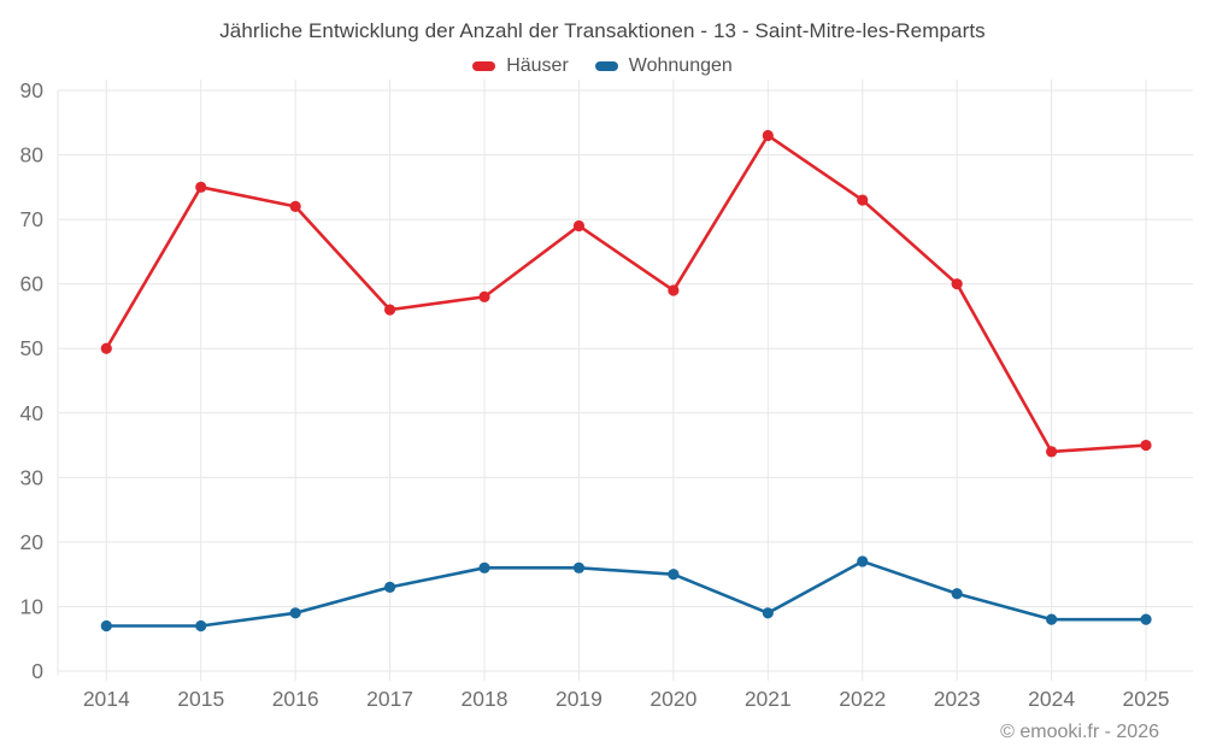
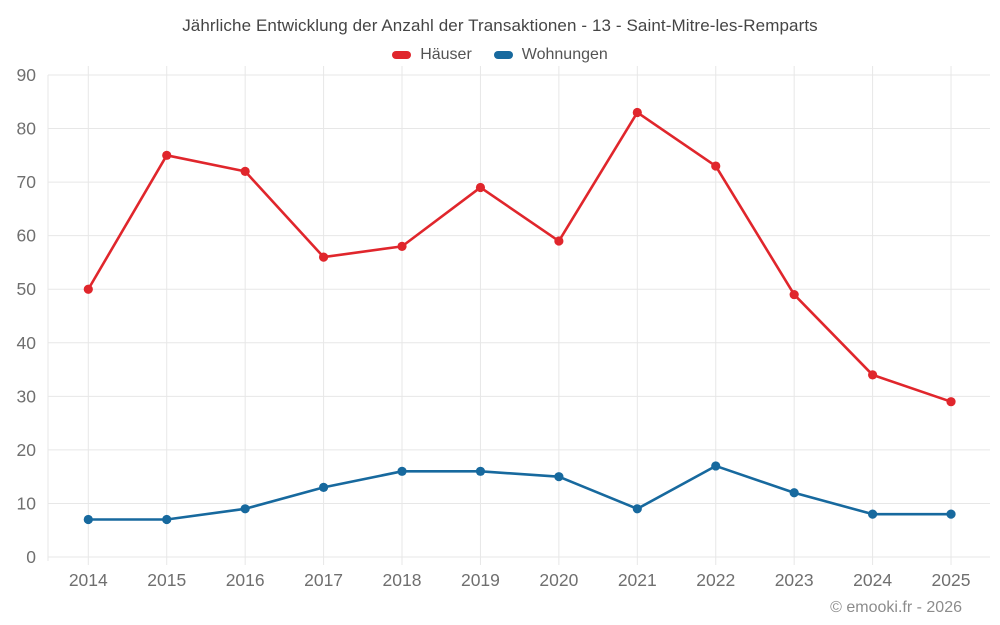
Häuser/2023: 60 -> 49
Häuser/2025: 35 -> 29
